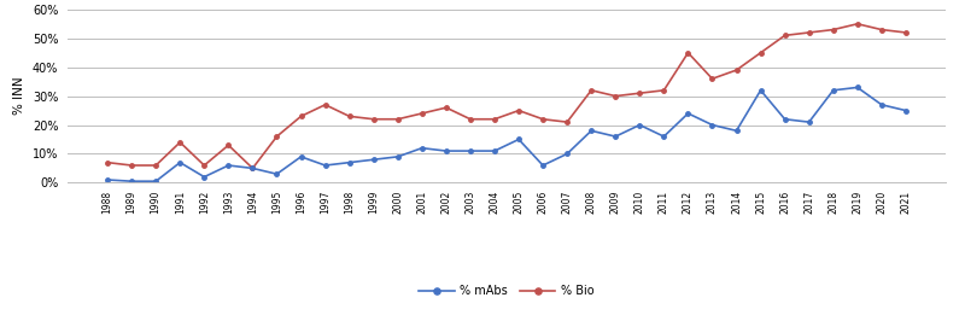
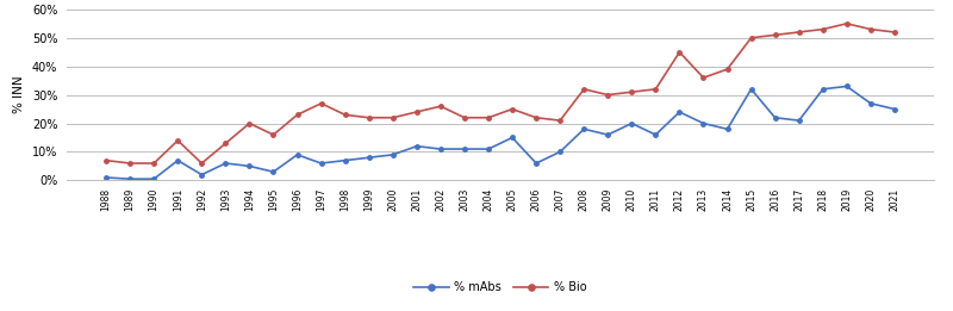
% Bio/1994: 5% -> 20%
% Bio/2015: 45% -> 50%
